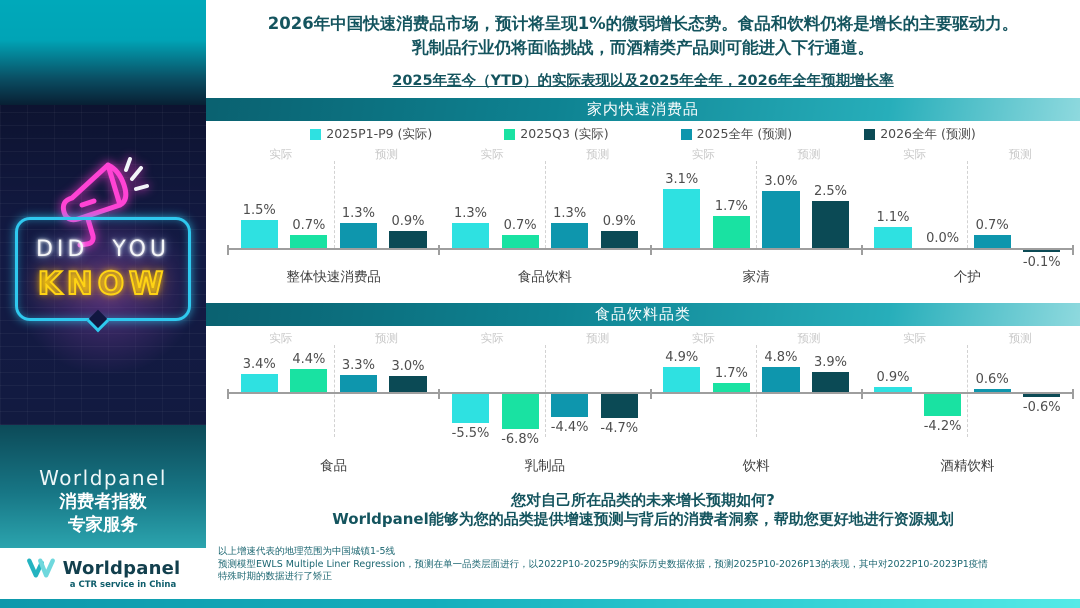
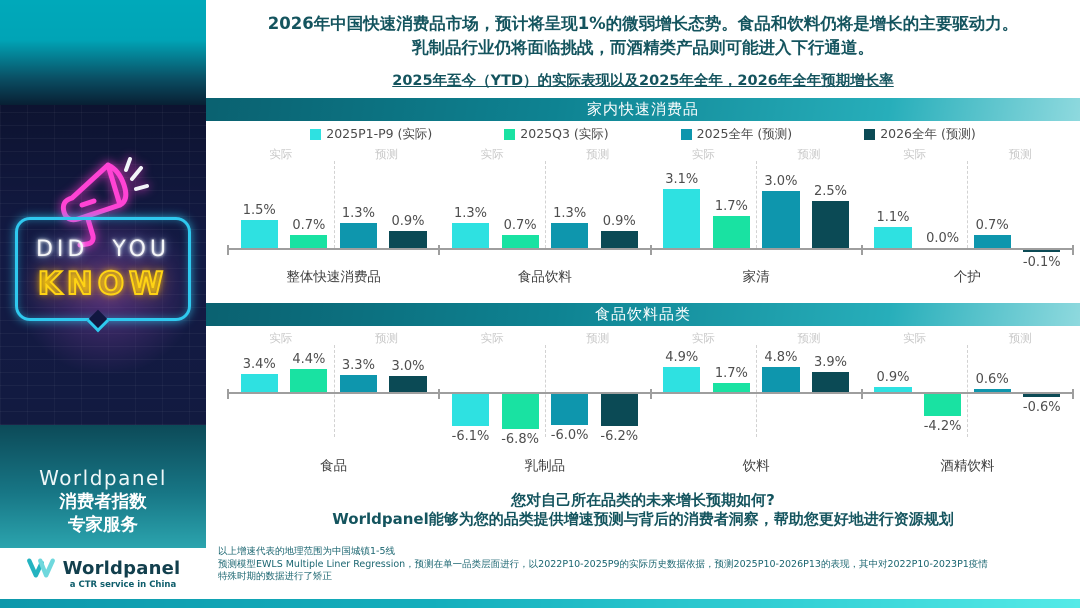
食品饮料品类/2025P1-P9 (实际)/乳制品: -5.5% -> -6.1%
食品饮料品类/2025全年 (预测)/乳制品: -4.4% -> -6.0%
食品饮料品类/2026全年 (预测)/乳制品: -4.7% -> -6.2%
